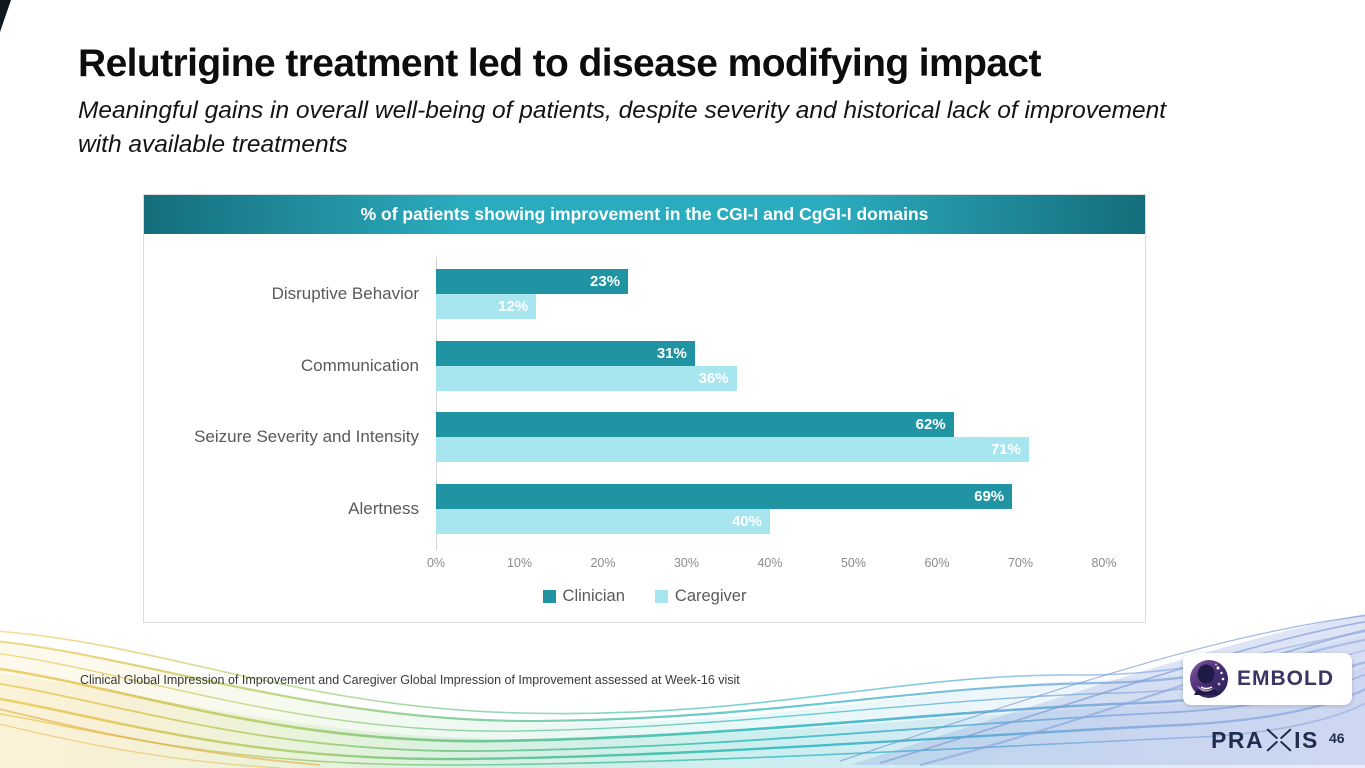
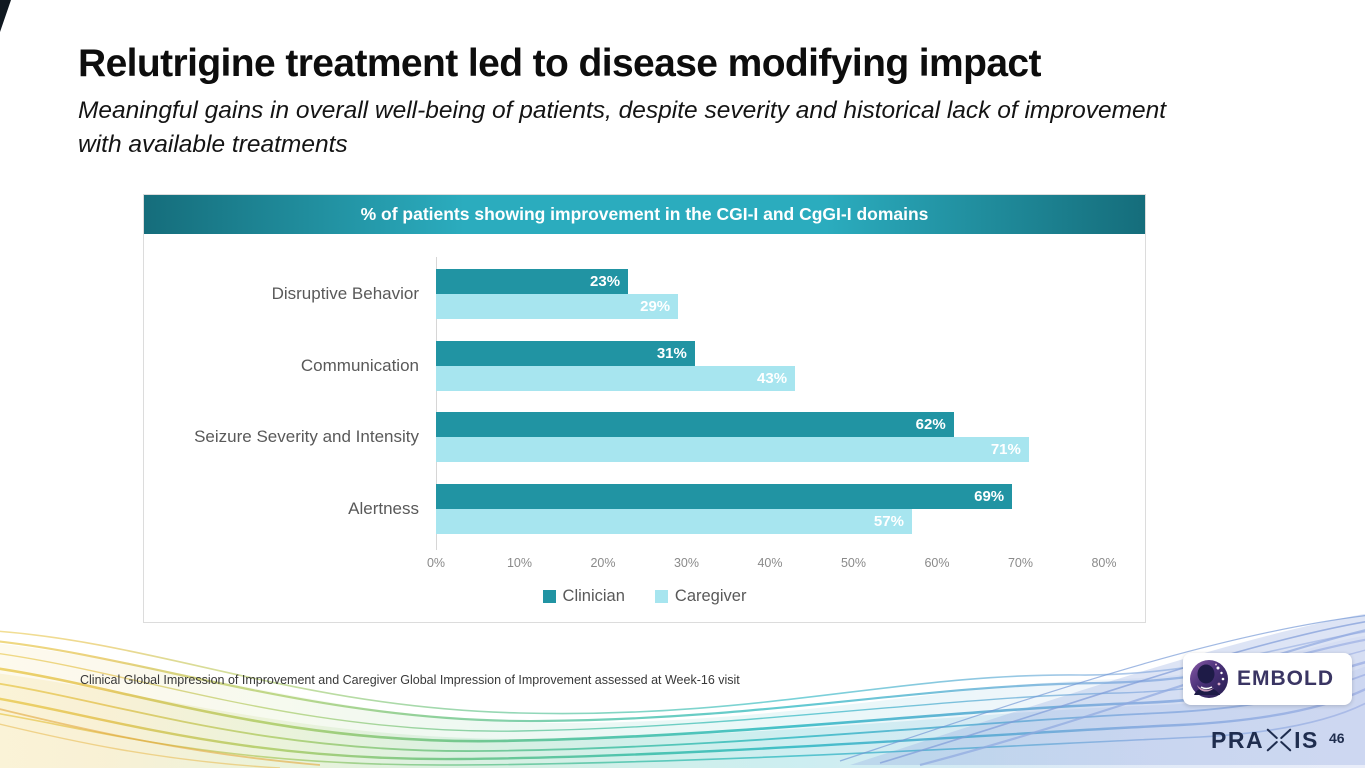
Caregiver/Disruptive Behavior: 12% -> 29%
Caregiver/Communication: 36% -> 43%
Caregiver/Alertness: 40% -> 57%
